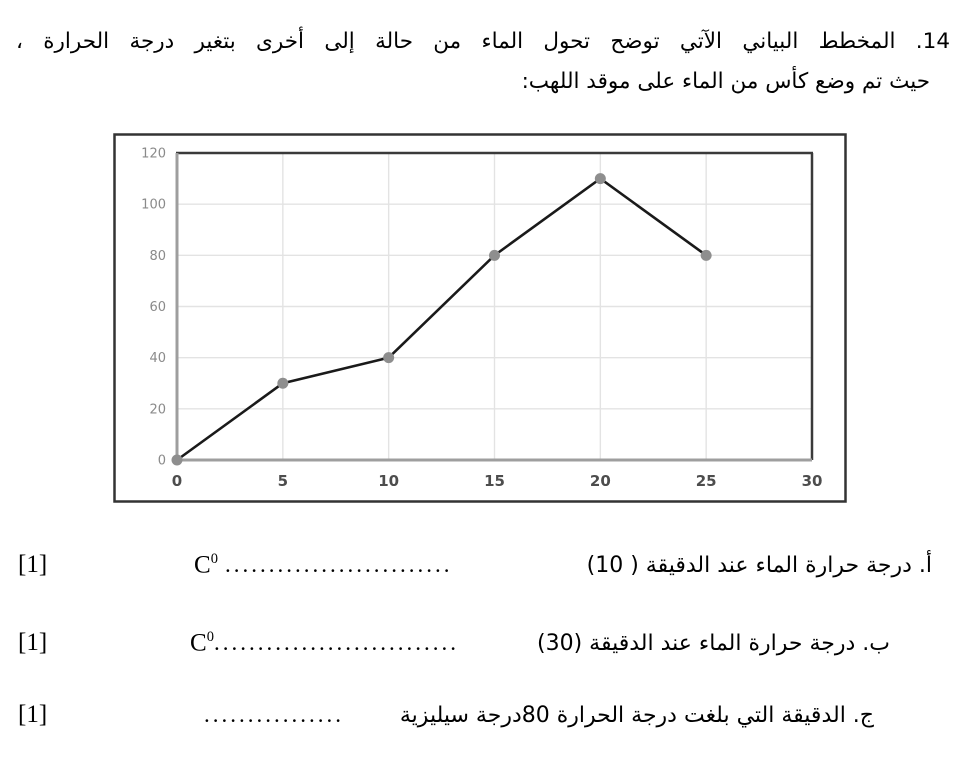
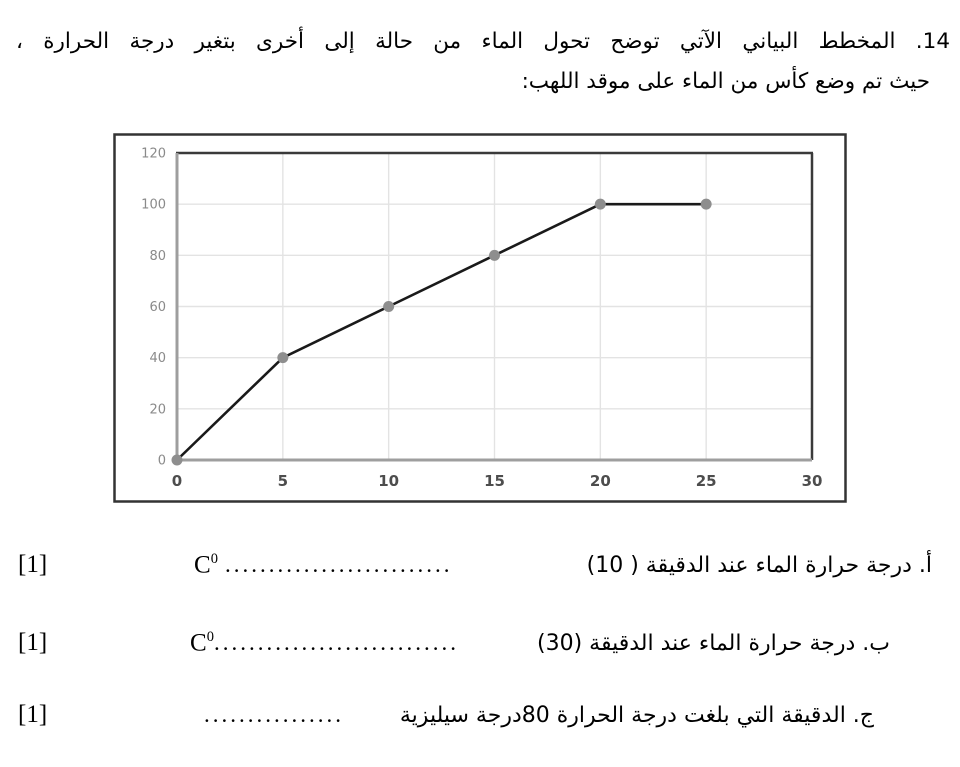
5: 30 -> 40
10: 40 -> 60
20: 110 -> 100
25: 80 -> 100
